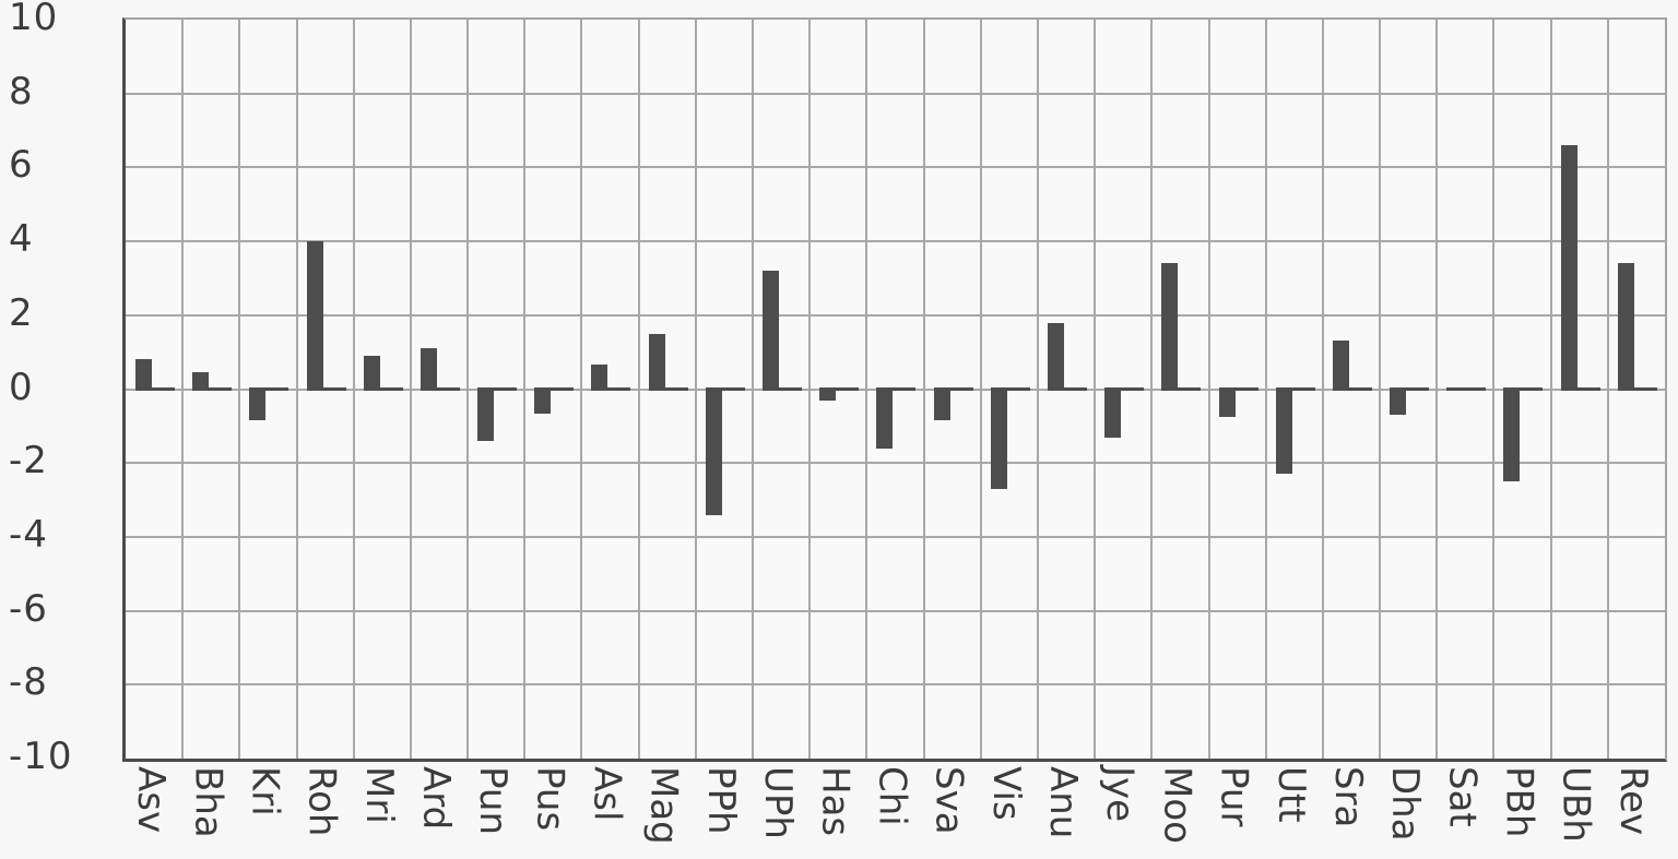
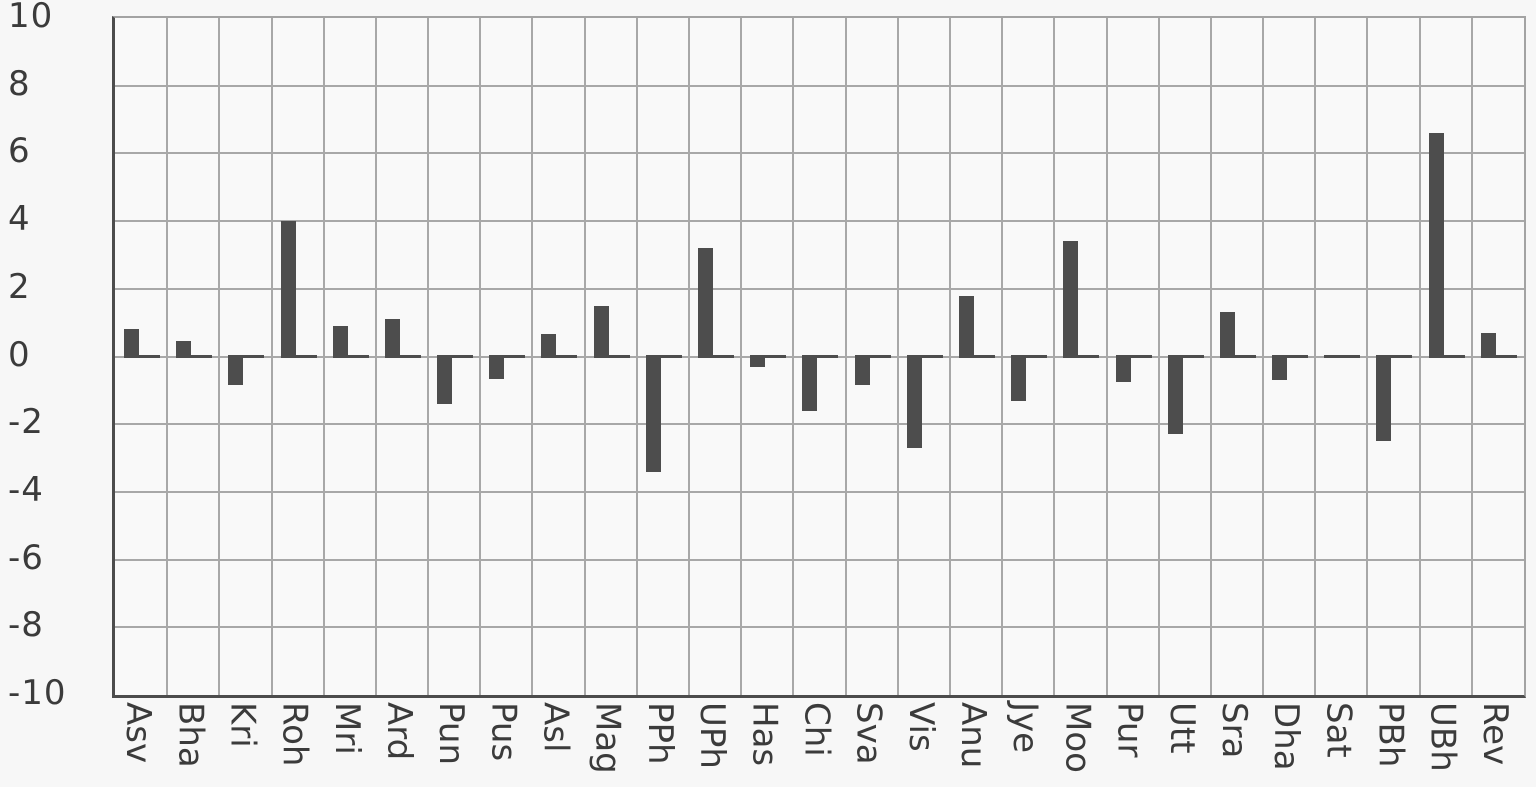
Rev: 3.4 -> 0.7
